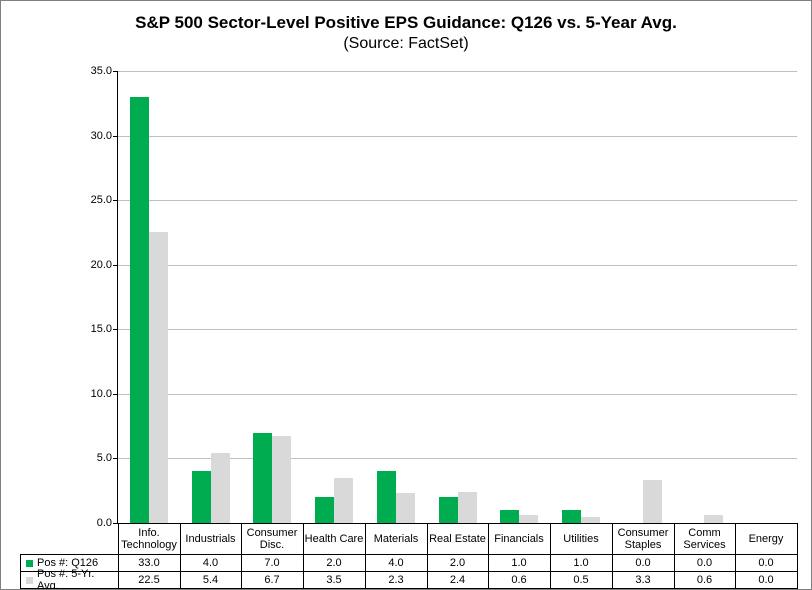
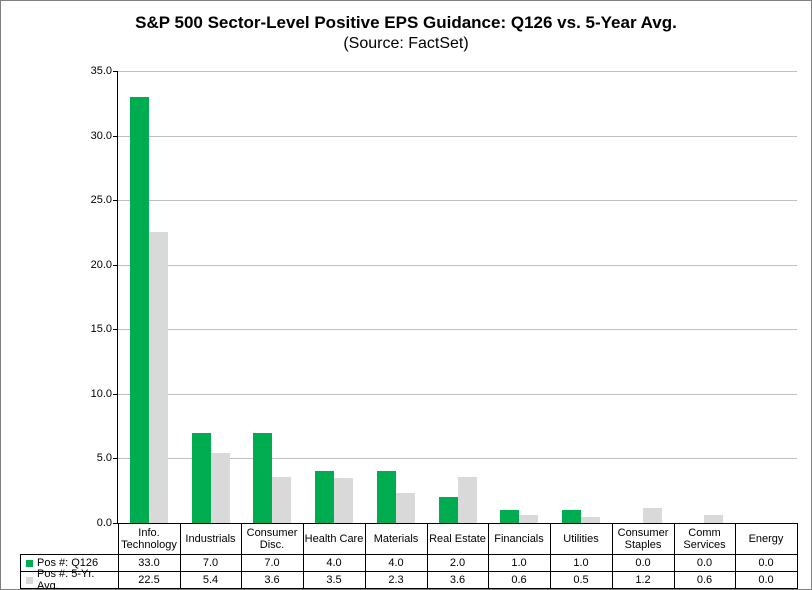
Pos #: Q126/Industrials: 4.0 -> 7.0
Pos #: 5-Yr. Avg./Consumer Disc.: 6.7 -> 3.6
Pos #: Q126/Health Care: 2.0 -> 4.0
Pos #: 5-Yr. Avg./Real Estate: 2.4 -> 3.6
Pos #: 5-Yr. Avg./Consumer Staples: 3.3 -> 1.2
